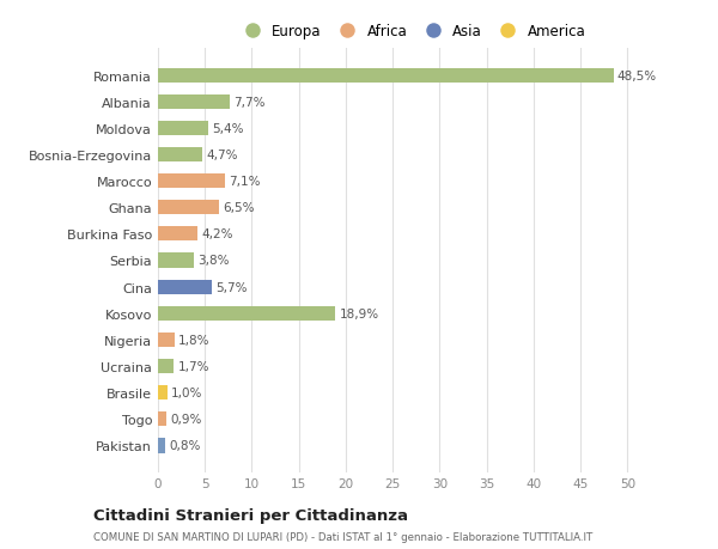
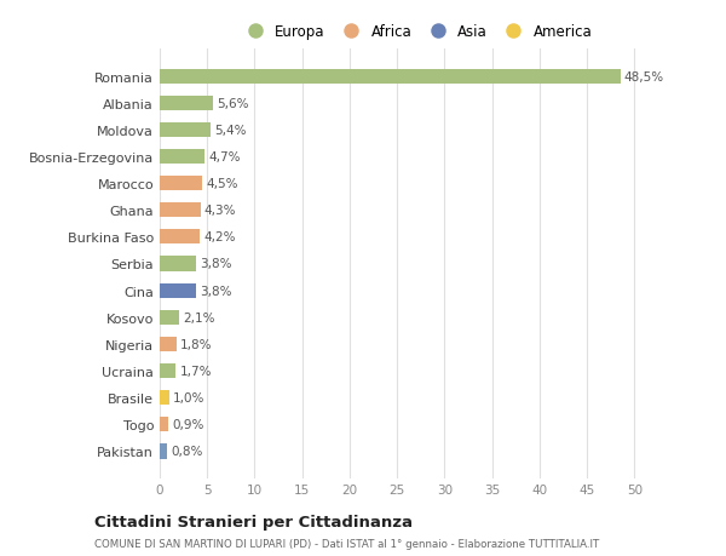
Albania: 7,7% -> 5,6%
Marocco: 7,1% -> 4,5%
Ghana: 6,5% -> 4,3%
Cina: 5,7% -> 3,8%
Kosovo: 18,9% -> 2,1%
